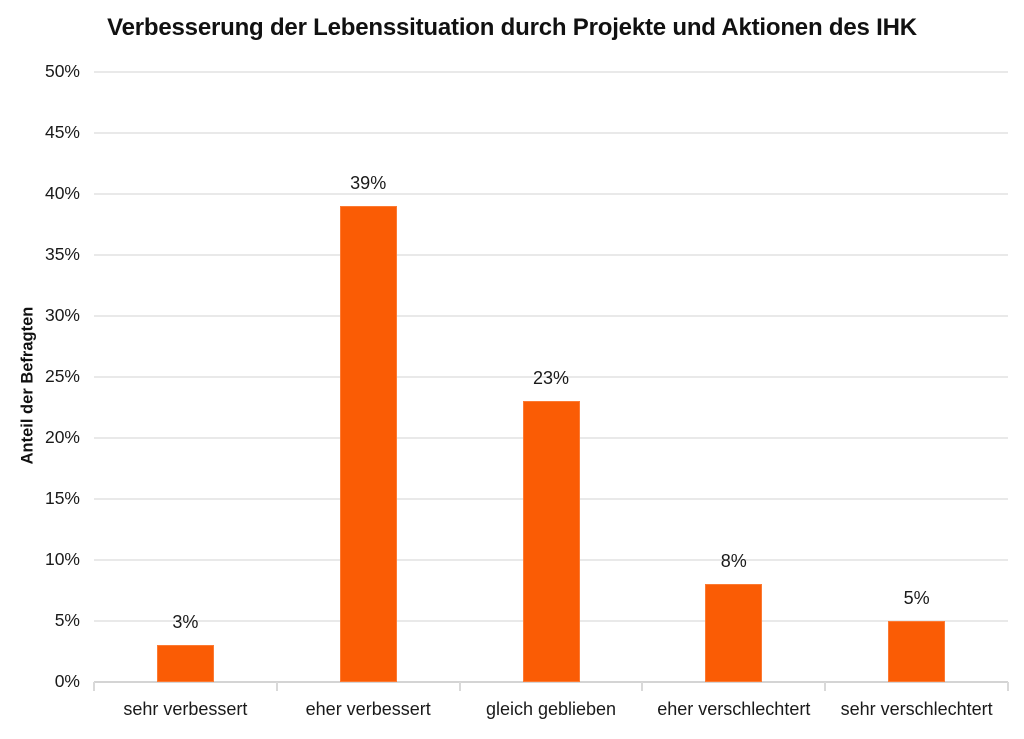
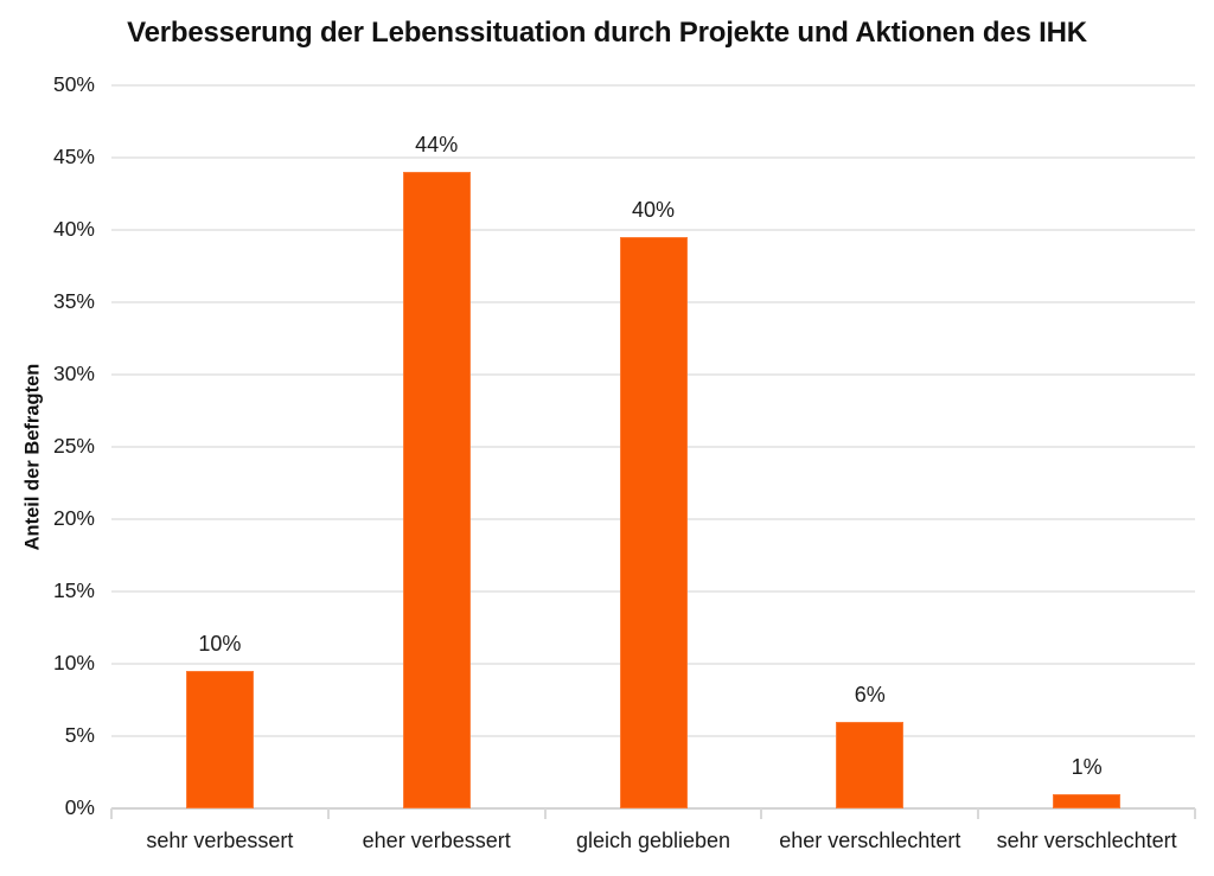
sehr verbessert: 3% -> 10%
eher verbessert: 39% -> 44%
gleich geblieben: 23% -> 40%
eher verschlechtert: 8% -> 6%
sehr verschlechtert: 5% -> 1%
